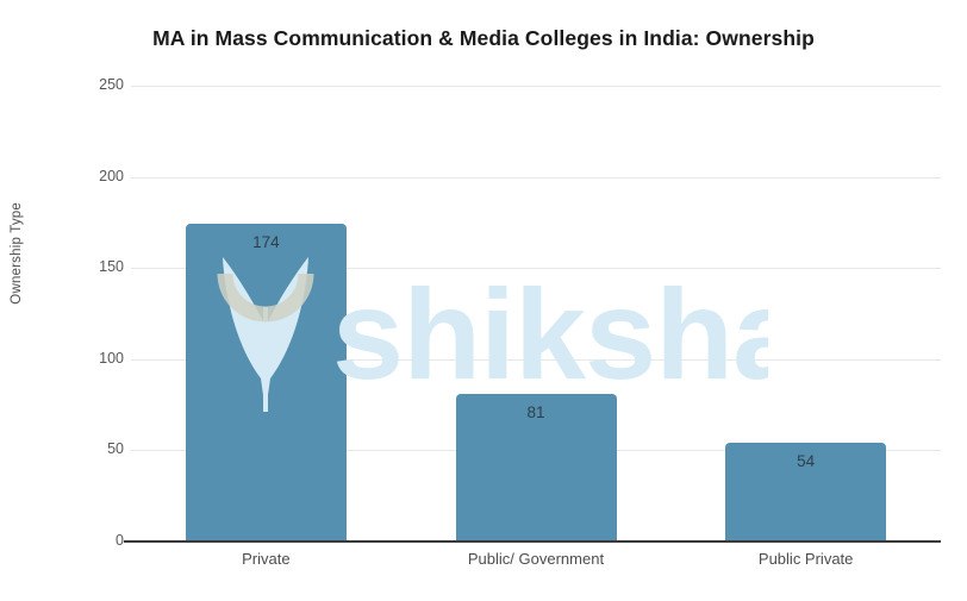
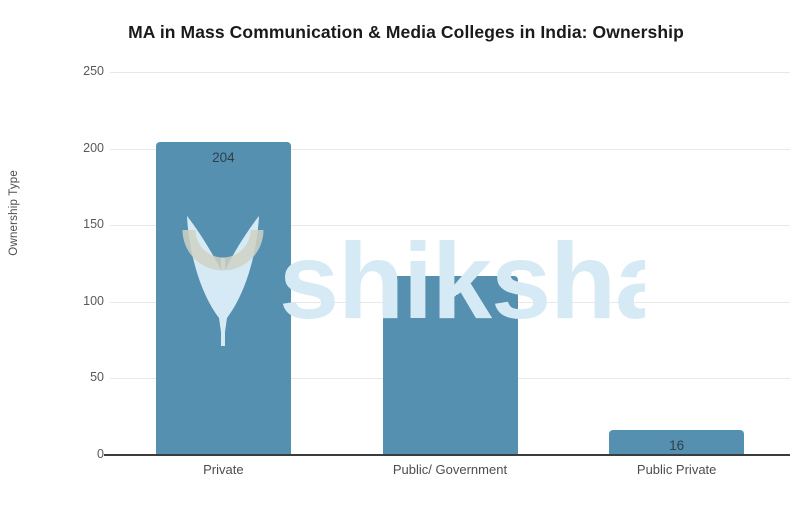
Private: 174 -> 204
Public/ Government: 81 -> 117
Public Private: 54 -> 16
